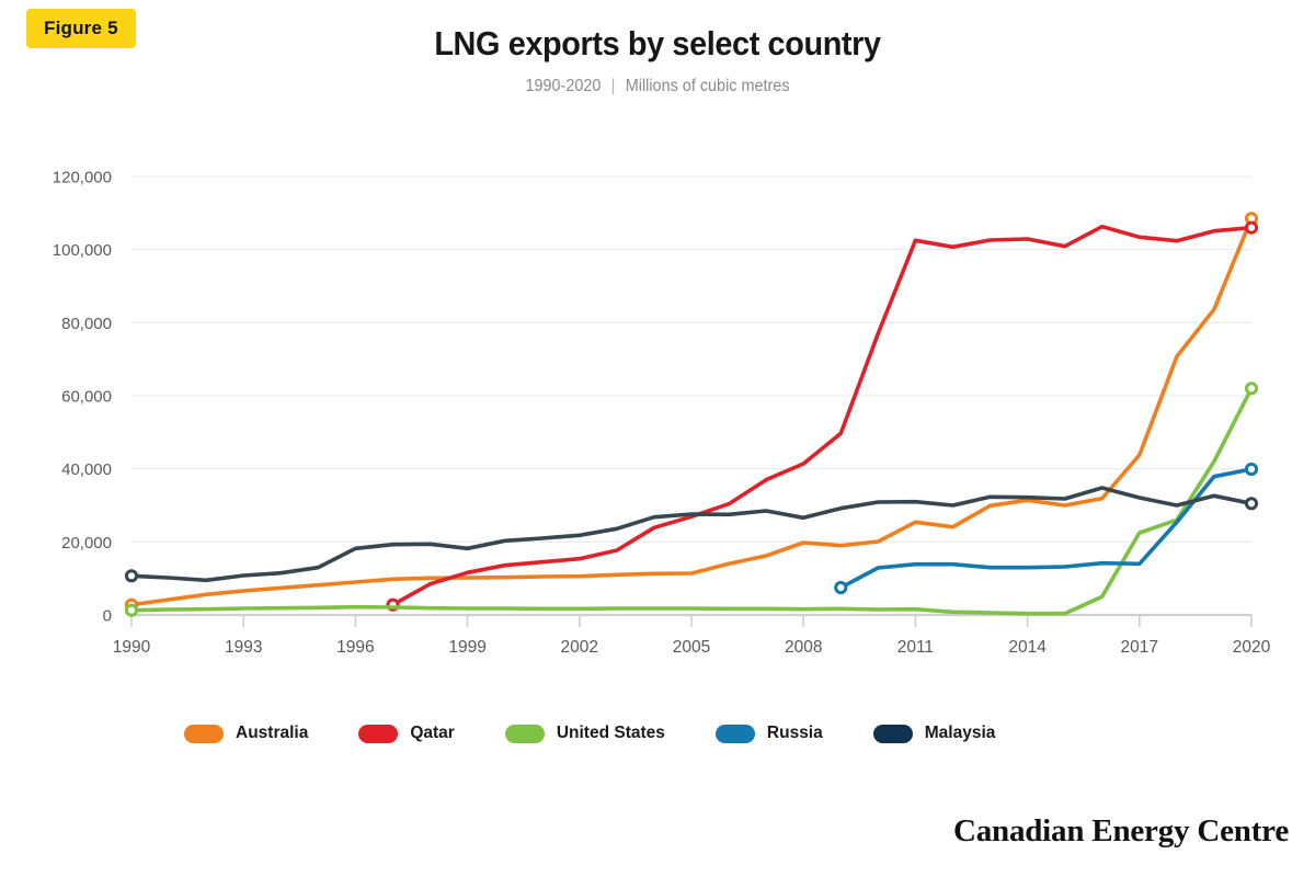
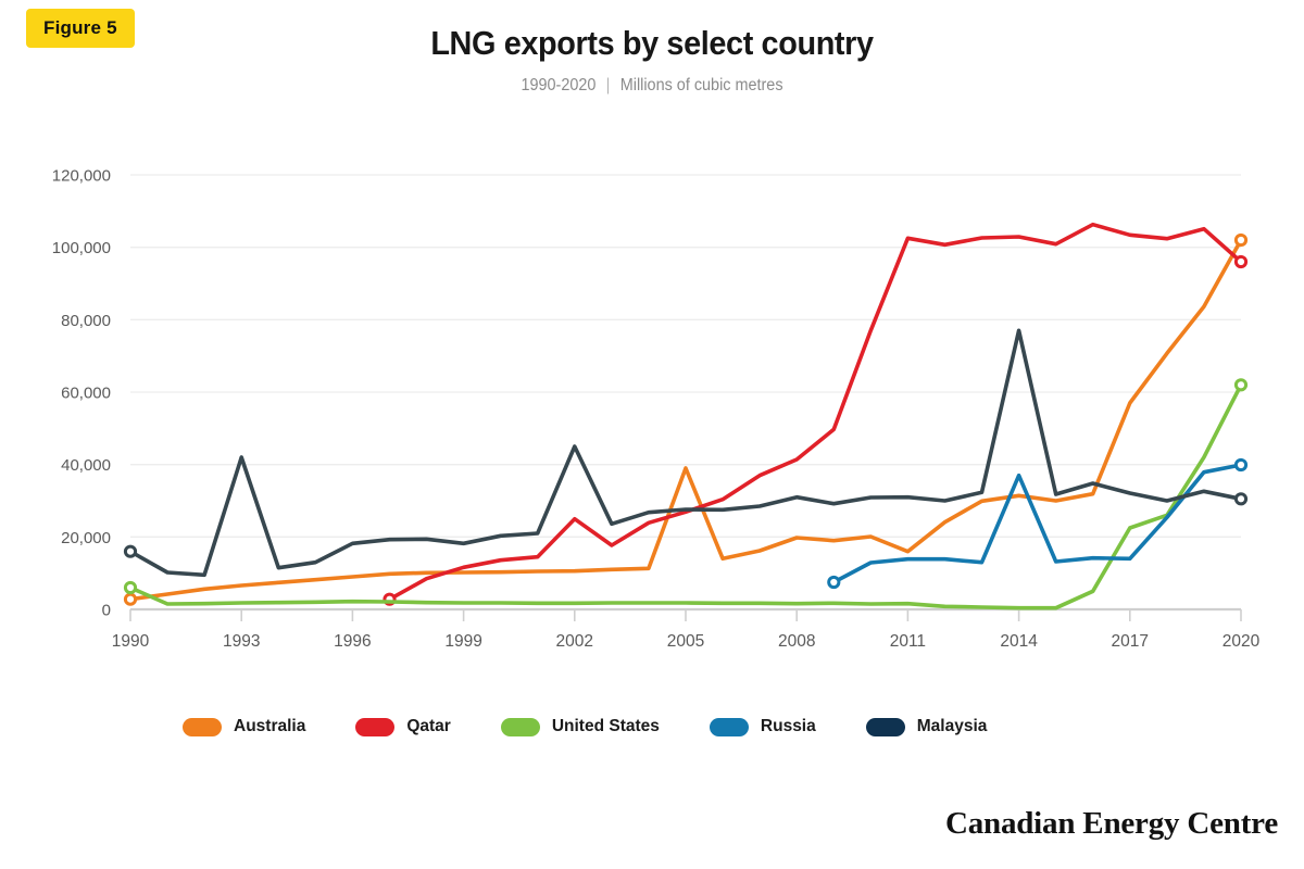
United States/1990: 1000 -> 6000
Malaysia/1990: 11000 -> 16000
Malaysia/1993: 11000 -> 42000
Qatar/2002: 15000 -> 25000
Malaysia/2002: 22000 -> 45000
Australia/2005: 11000 -> 39000
Malaysia/2008: 27000 -> 31000
Australia/2011: 25000 -> 16000
Russia/2014: 13000 -> 37000
Malaysia/2014: 32000 -> 77000
Australia/2017: 44000 -> 57000
Australia/2020: 108000 -> 102000
Qatar/2020: 106000 -> 96000
